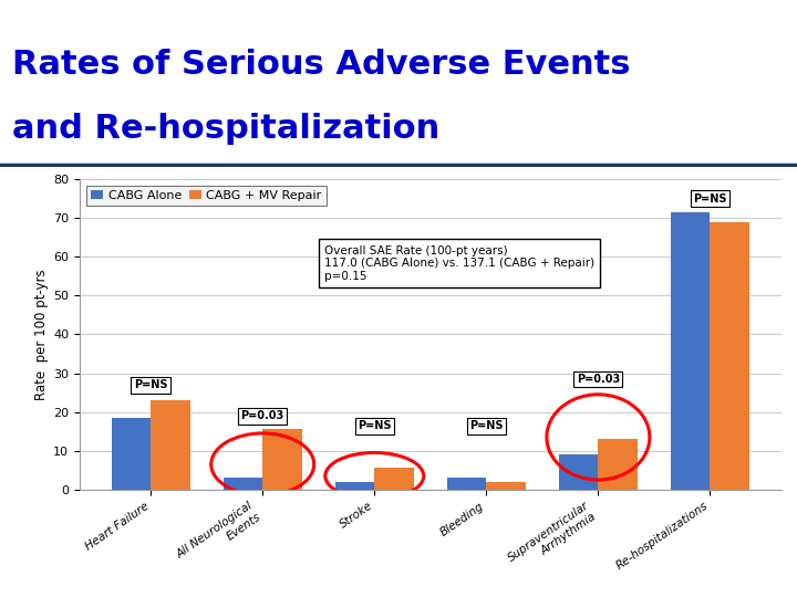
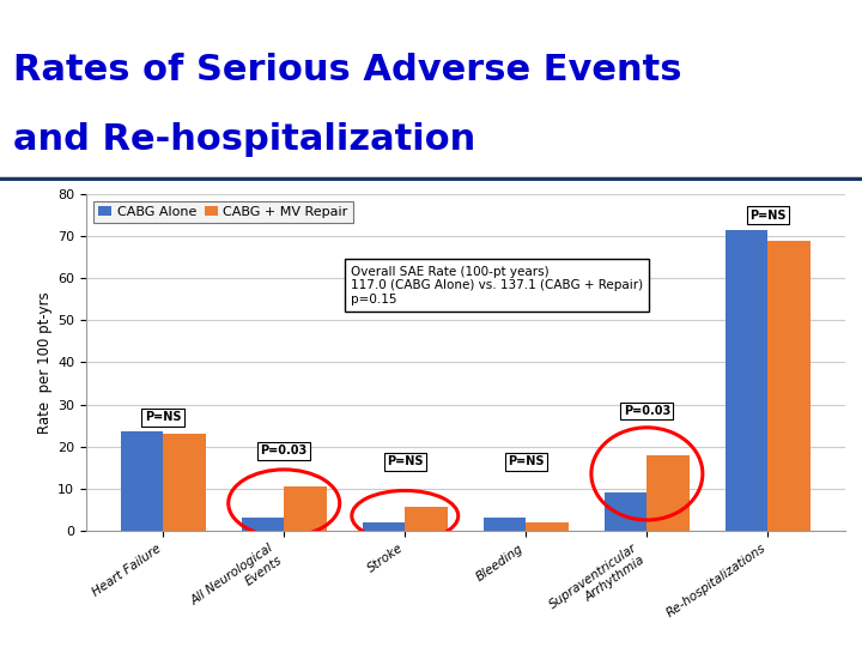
CABG Alone/Heart Failure: 18.5 -> 23.5
CABG + MV Repair/All Neurological Events: 15.5 -> 10.5
CABG + MV Repair/Supraventricular Arrhythmia: 13.0 -> 18.0
